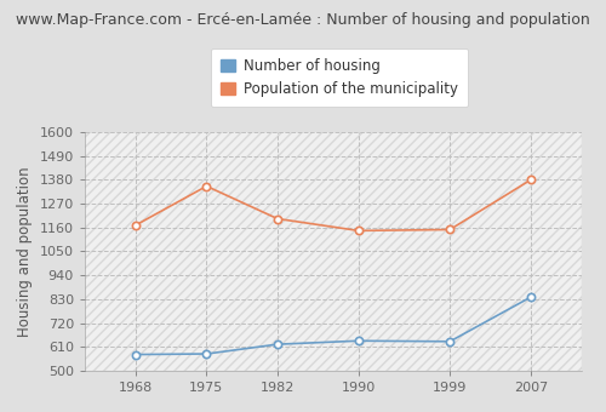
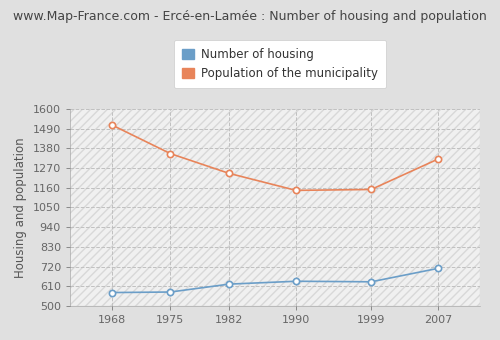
Population of the municipality/1968: 1170 -> 1510
Population of the municipality/1982: 1200 -> 1240
Number of housing/2007: 840 -> 710
Population of the municipality/2007: 1380 -> 1320
